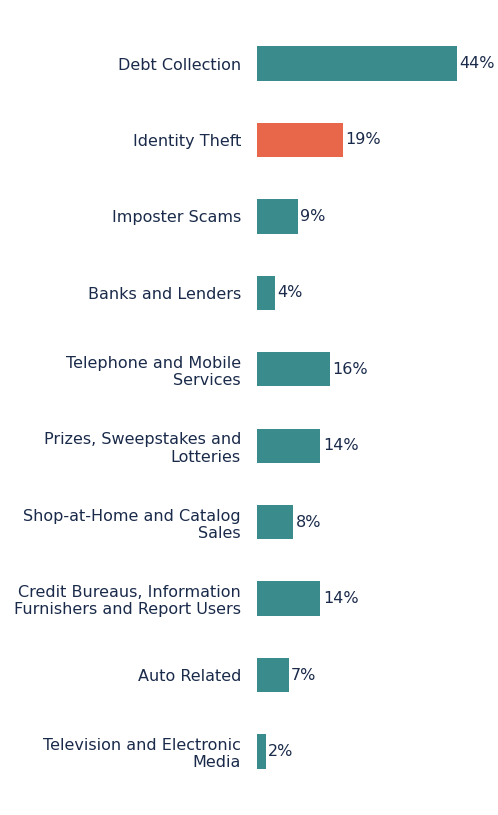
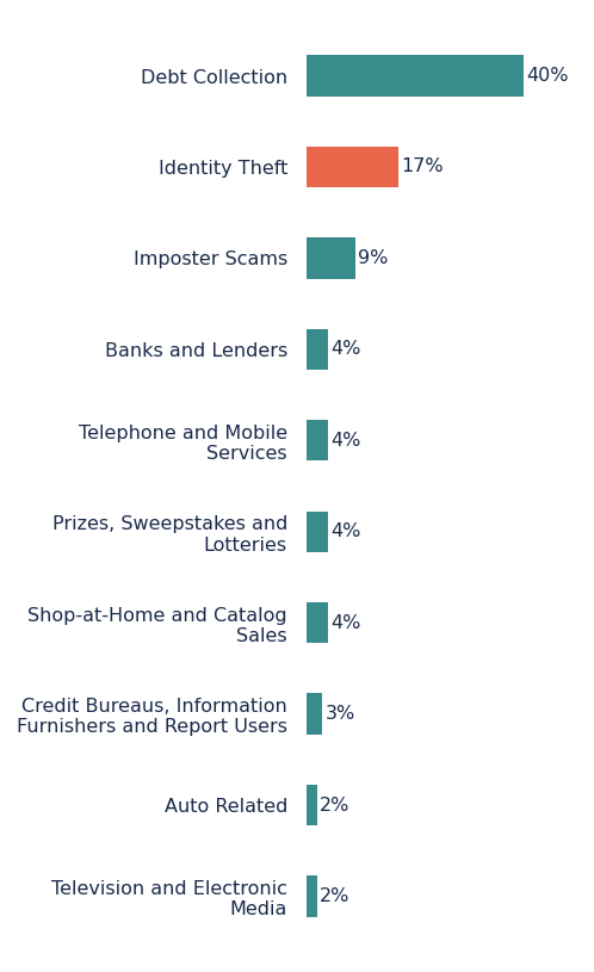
Debt Collection: 44% -> 40%
Identity Theft: 19% -> 17%
Telephone and Mobile Services: 16% -> 4%
Prizes, Sweepstakes and Lotteries: 14% -> 4%
Shop-at-Home and Catalog Sales: 8% -> 4%
Credit Bureaus, Information Furnishers and Report Users: 14% -> 3%
Auto Related: 7% -> 2%
